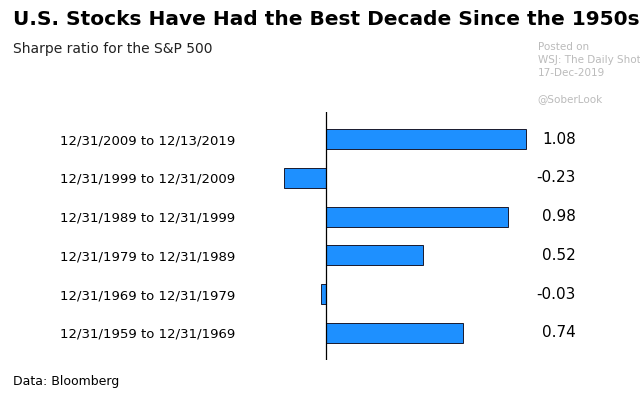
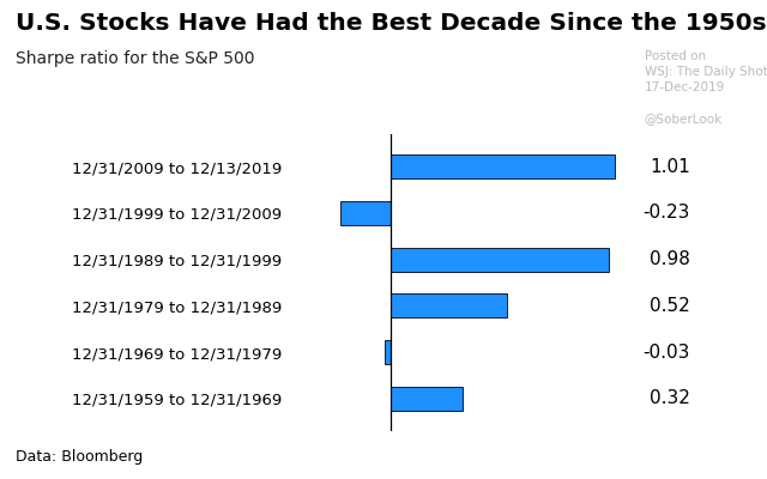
12/31/2009 to 12/13/2019: 1.08 -> 1.01
12/31/1959 to 12/31/1969: 0.74 -> 0.32
